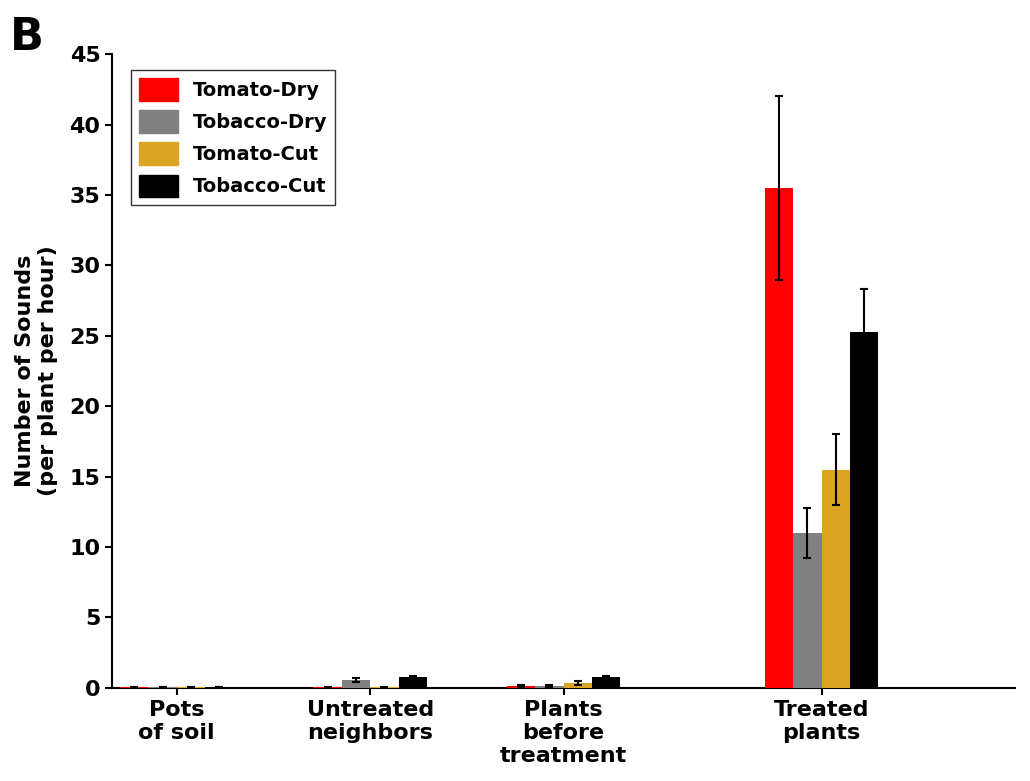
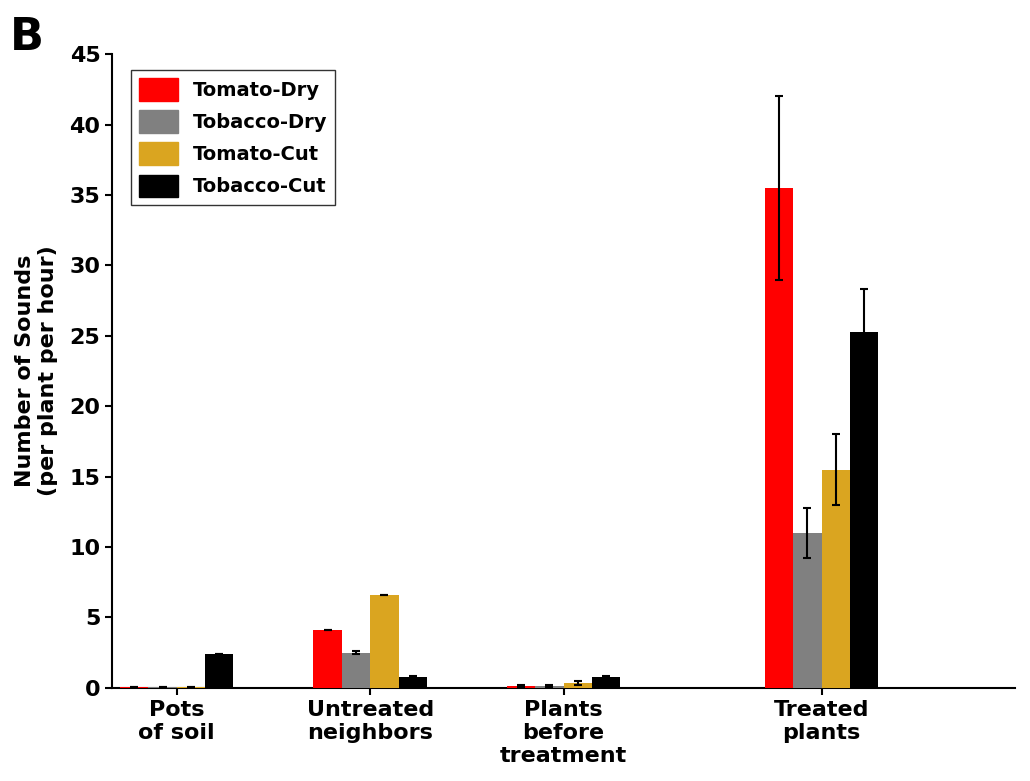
Tobacco-Cut/Pots of soil: 0.1 -> 2.4
Tomato-Dry/Untreated neighbors: 0.1 -> 4.1
Tobacco-Dry/Untreated neighbors: 0.6 -> 2.5
Tomato-Cut/Untreated neighbors: 0.1 -> 6.6
